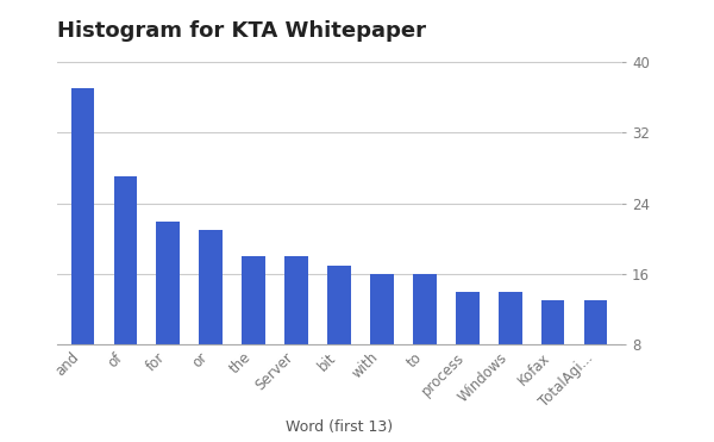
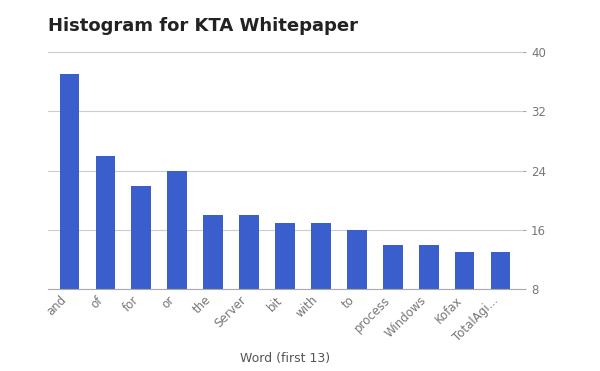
of: 27 -> 26
or: 21 -> 24
with: 16 -> 17
